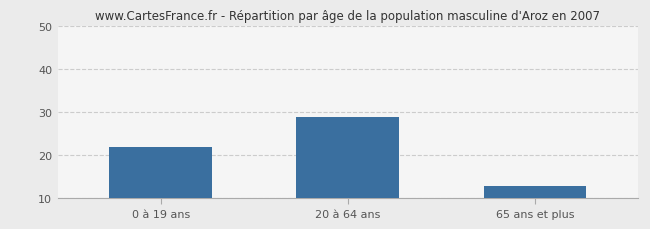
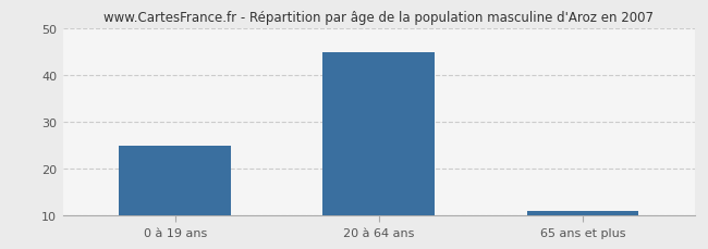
0 à 19 ans: 22 -> 25
20 à 64 ans: 29 -> 45
65 ans et plus: 13 -> 11
